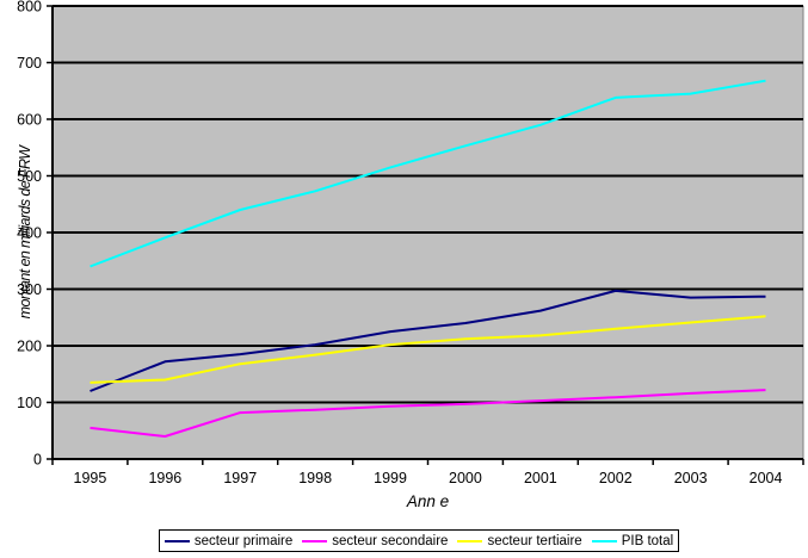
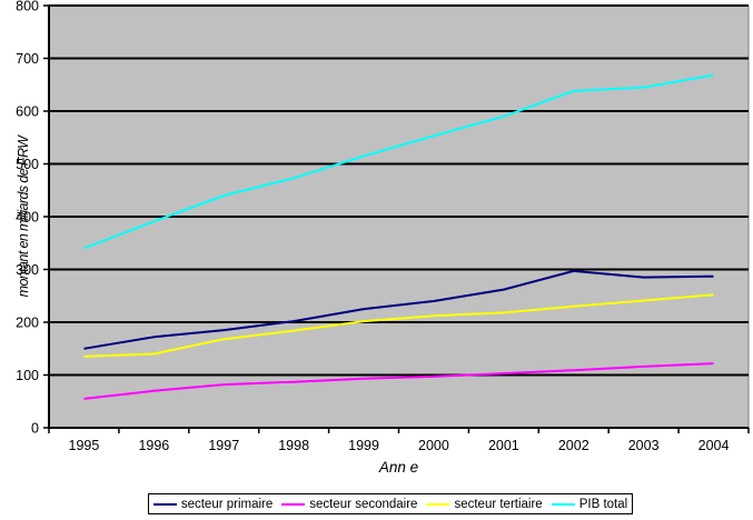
secteur primaire/1995: 120 -> 150
secteur secondaire/1996: 40 -> 70
